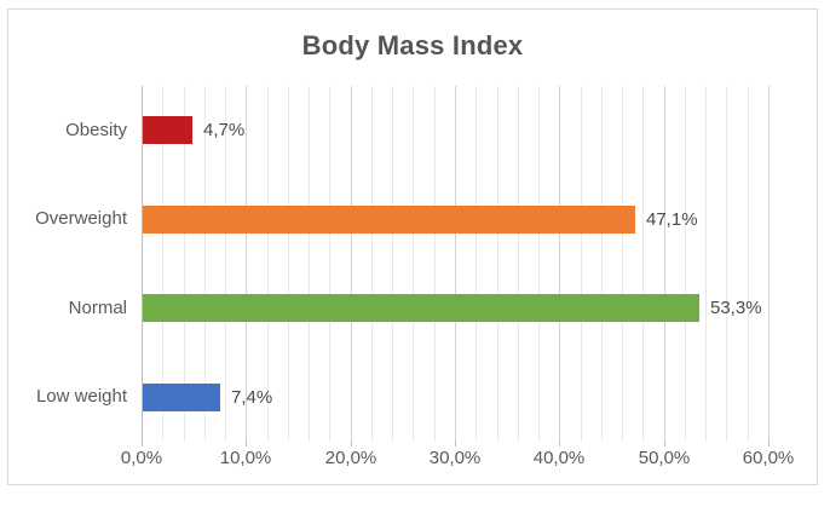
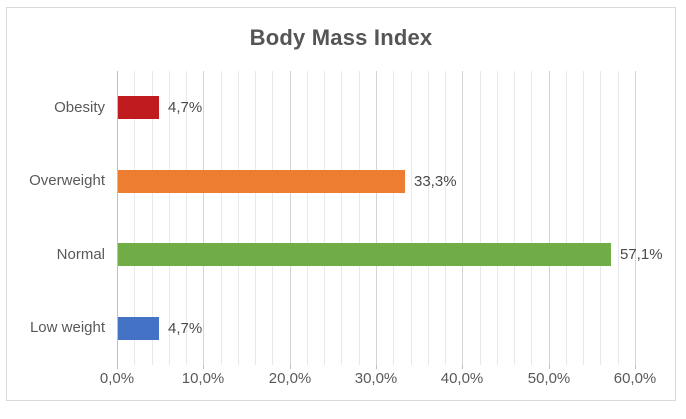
Overweight: 47,1% -> 33,3%
Normal: 53,3% -> 57,1%
Low weight: 7,4% -> 4,7%
